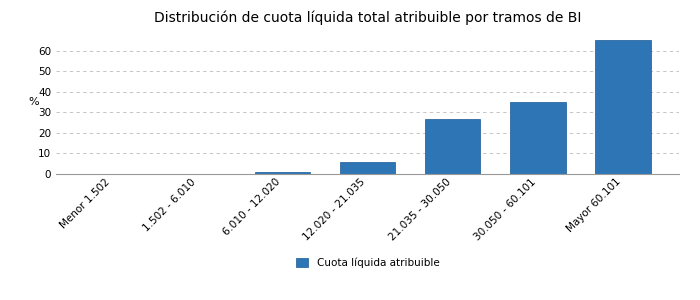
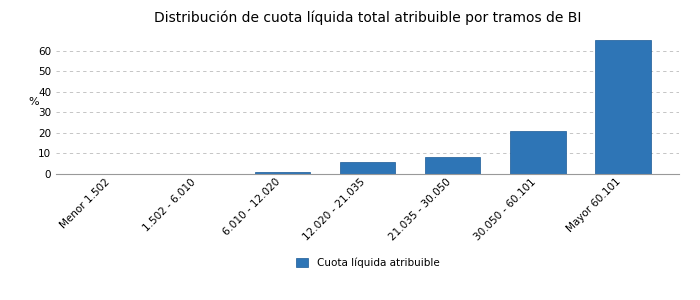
21.035 - 30.050: 26.5 -> 8.2
30.050 - 60.101: 35.0 -> 20.7
